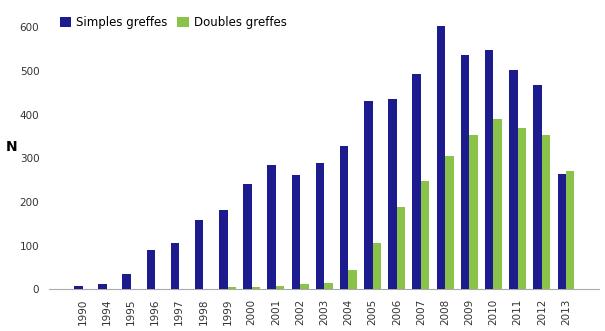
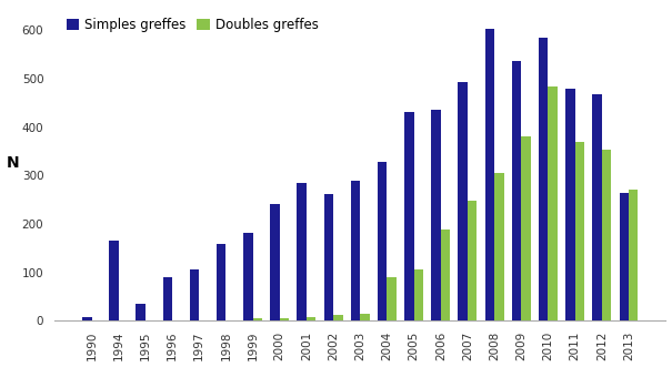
Simples greffes/1994: 13 -> 165
Doubles greffes/2004: 43 -> 90
Doubles greffes/2009: 354 -> 380
Simples greffes/2010: 548 -> 585
Doubles greffes/2010: 390 -> 485
Simples greffes/2011: 503 -> 480
